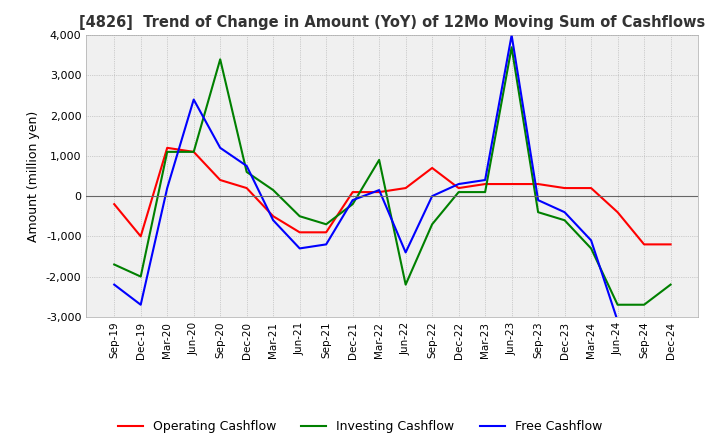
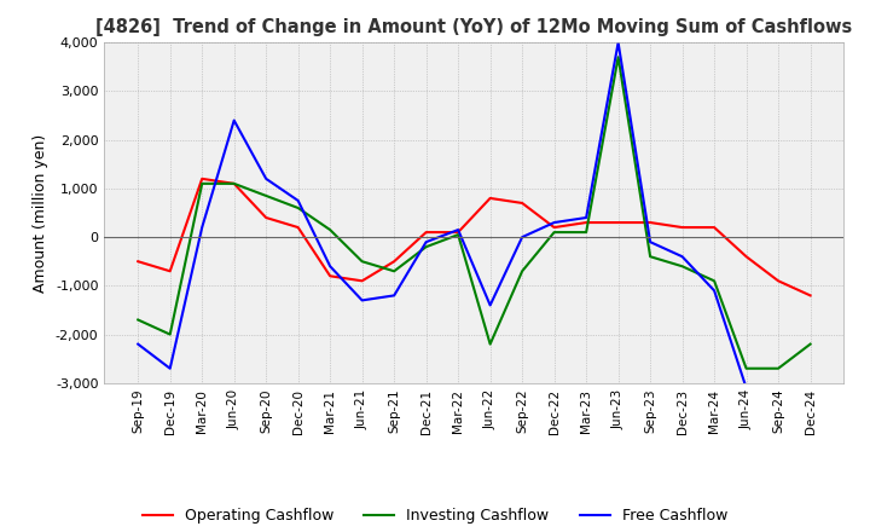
Operating Cashflow/Sep-19: -200 -> -500
Operating Cashflow/Dec-19: -1,000 -> -700
Investing Cashflow/Sep-20: 3,400 -> 850
Operating Cashflow/Mar-21: -500 -> -800
Operating Cashflow/Sep-21: -900 -> -500
Investing Cashflow/Mar-22: 900 -> 50
Operating Cashflow/Jun-22: 200 -> 800
Investing Cashflow/Mar-24: -1,300 -> -900
Operating Cashflow/Sep-24: -1,200 -> -900
